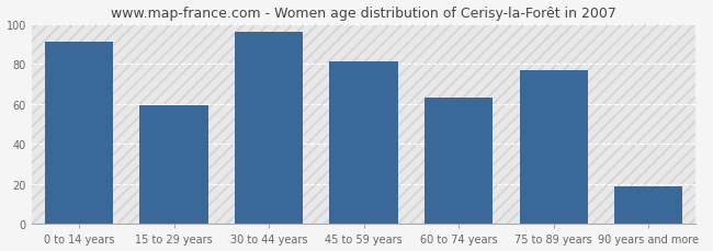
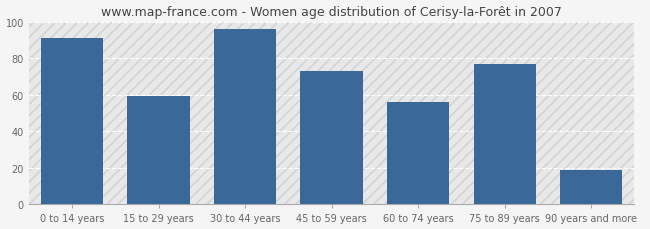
45 to 59 years: 81 -> 73
60 to 74 years: 63 -> 56
